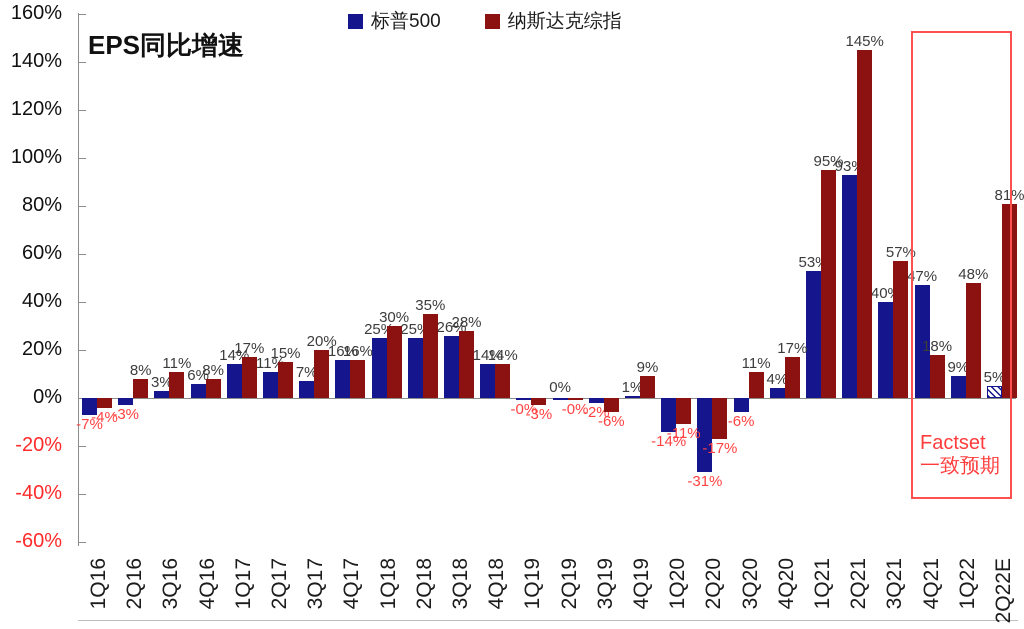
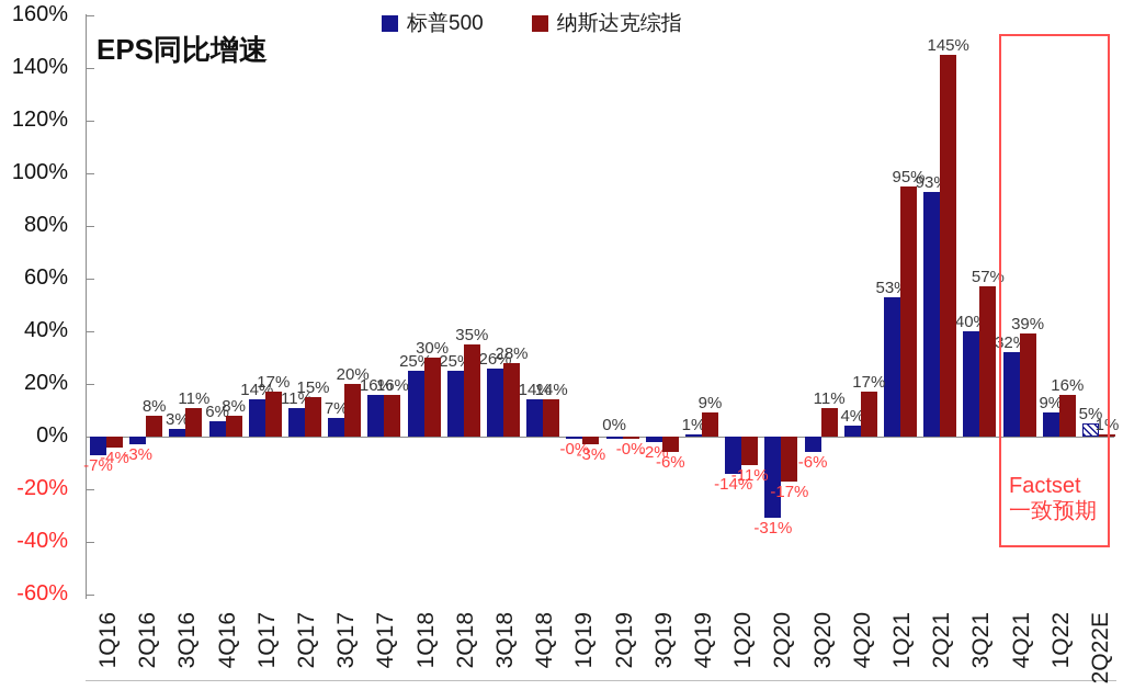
标普500/4Q21: 47% -> 32%
纳斯达克综指/4Q21: 18% -> 39%
纳斯达克综指/1Q22: 48% -> 16%
纳斯达克综指/2Q22E: 81% -> 1%
